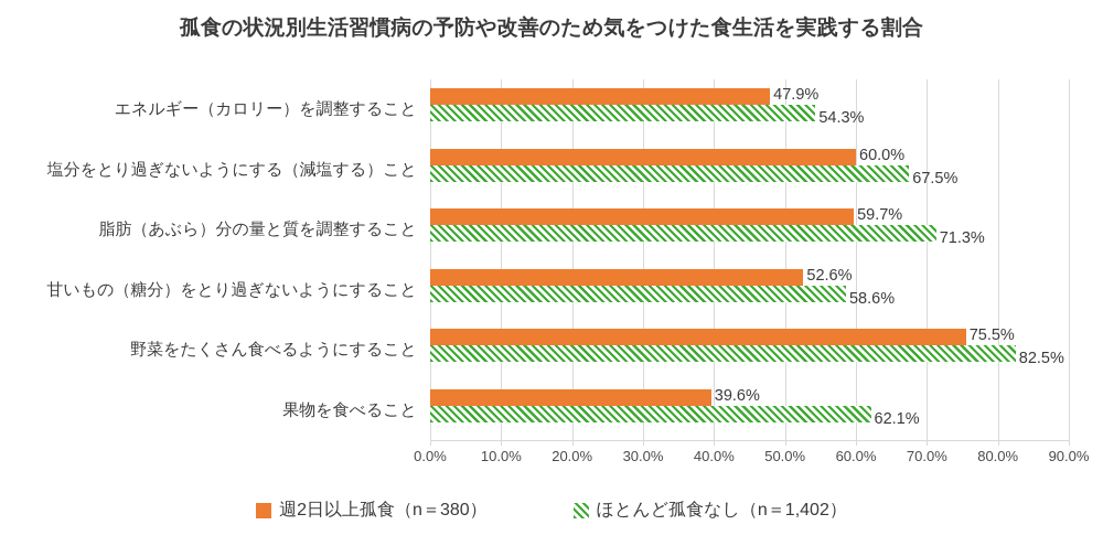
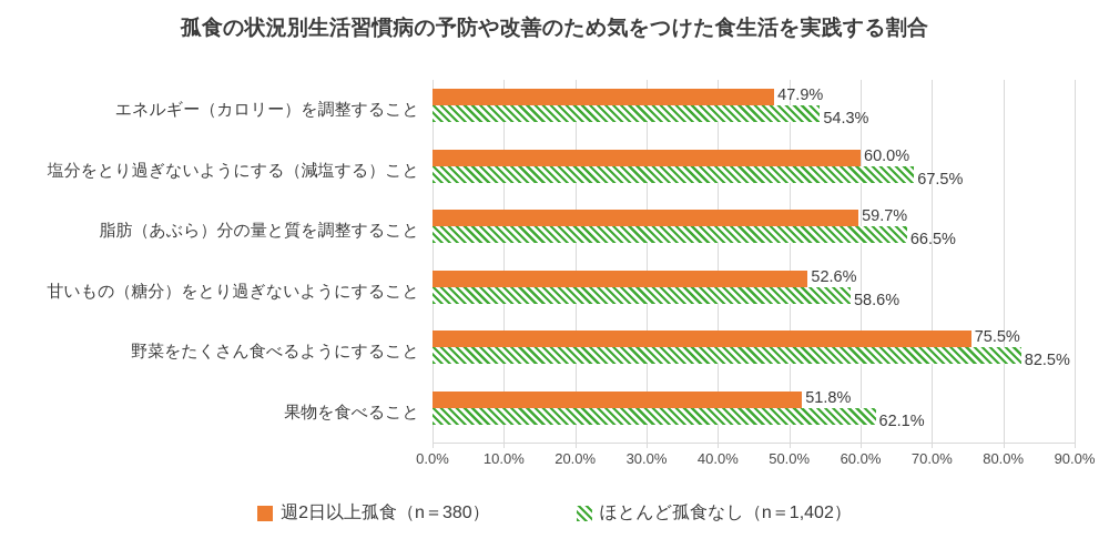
ほとんど孤食なし（n＝1,402）/脂肪（あぶら）分の量と質を調整すること: 71.3% -> 66.5%
週2日以上孤食（n＝380）/果物を食べること: 39.6% -> 51.8%
